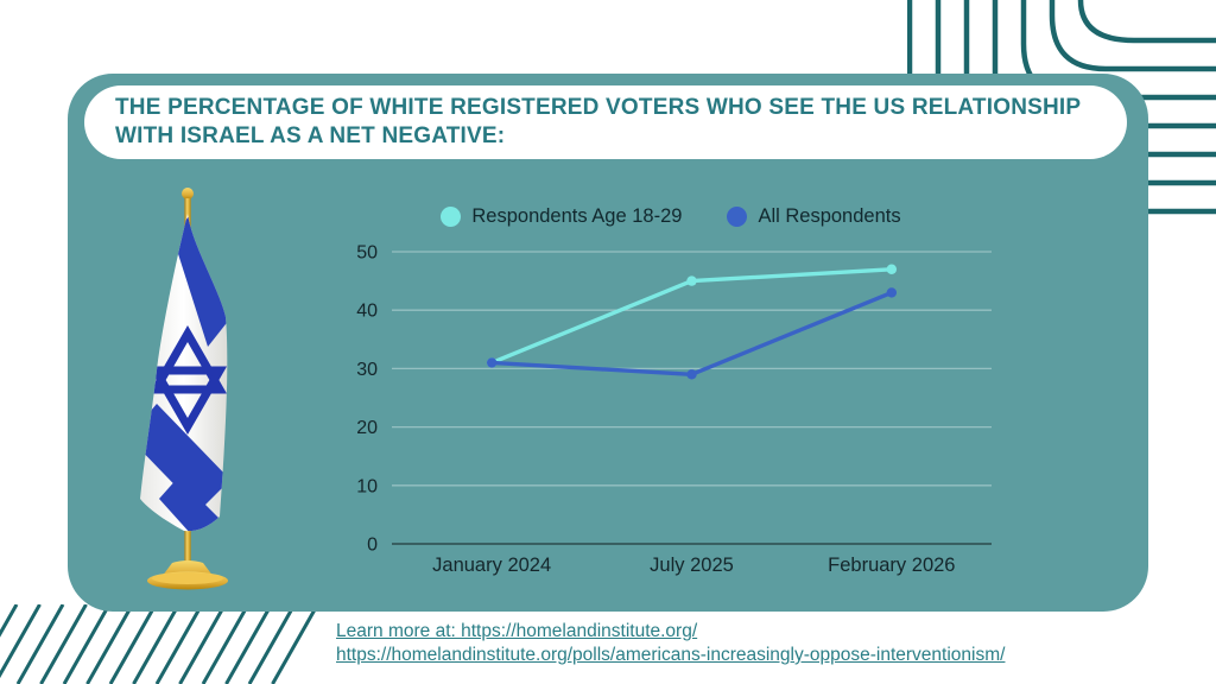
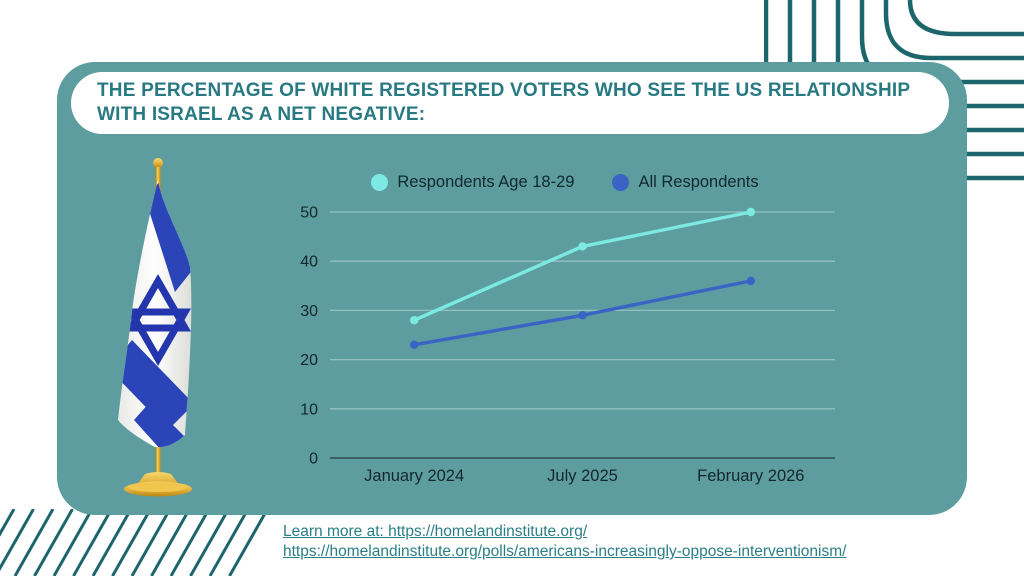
Respondents Age 18-29/January 2024: 31 -> 28
All Respondents/January 2024: 31 -> 23
Respondents Age 18-29/July 2025: 45 -> 43
Respondents Age 18-29/February 2026: 47 -> 50
All Respondents/February 2026: 43 -> 36
